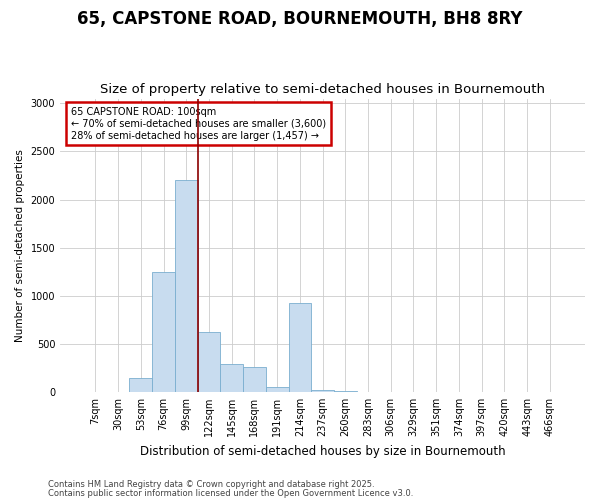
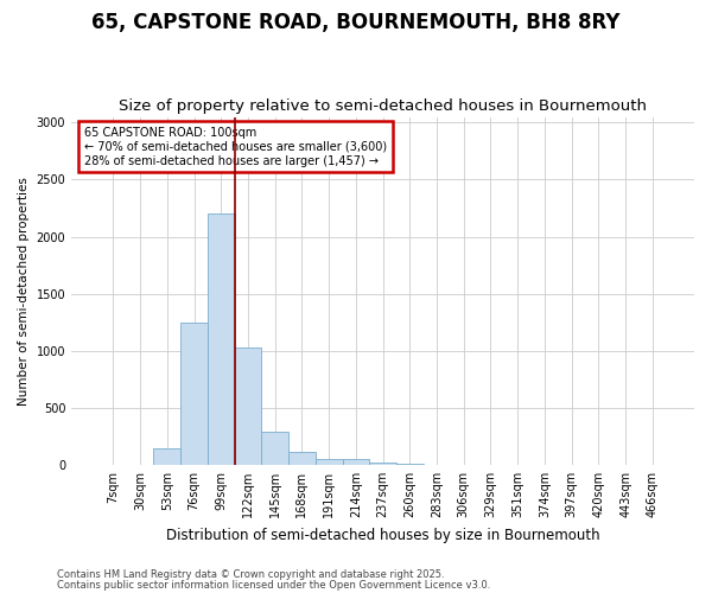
122sqm: 620 -> 1030
168sqm: 260 -> 110
214sqm: 920 -> 50
